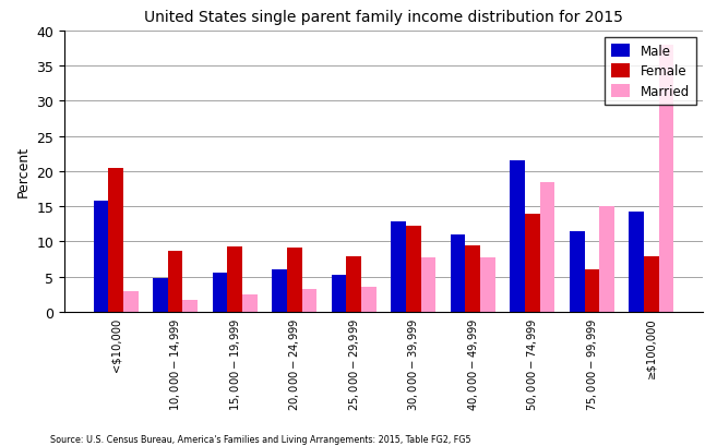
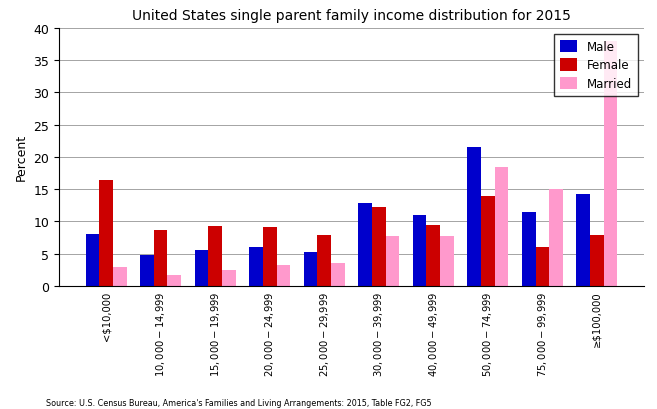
Male/<$10,000: 15.8 -> 8.1
Female/<$10,000: 20.4 -> 16.4
